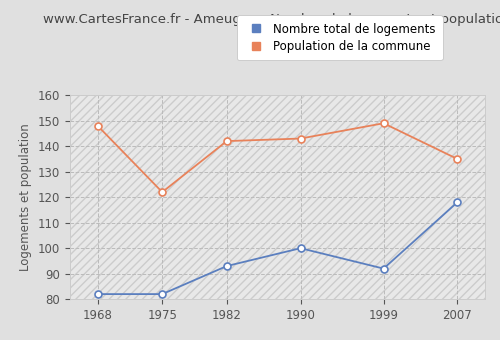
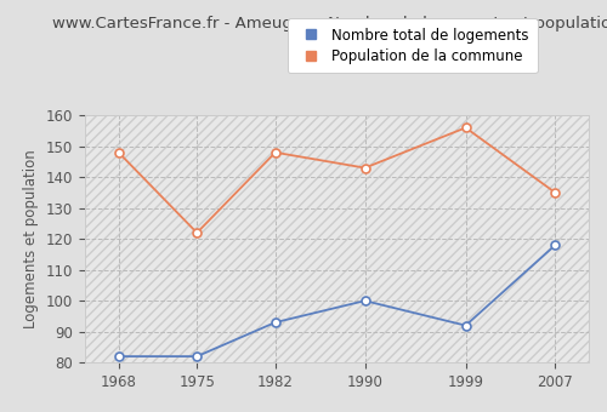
Population de la commune/1982: 142 -> 148
Population de la commune/1999: 149 -> 156
